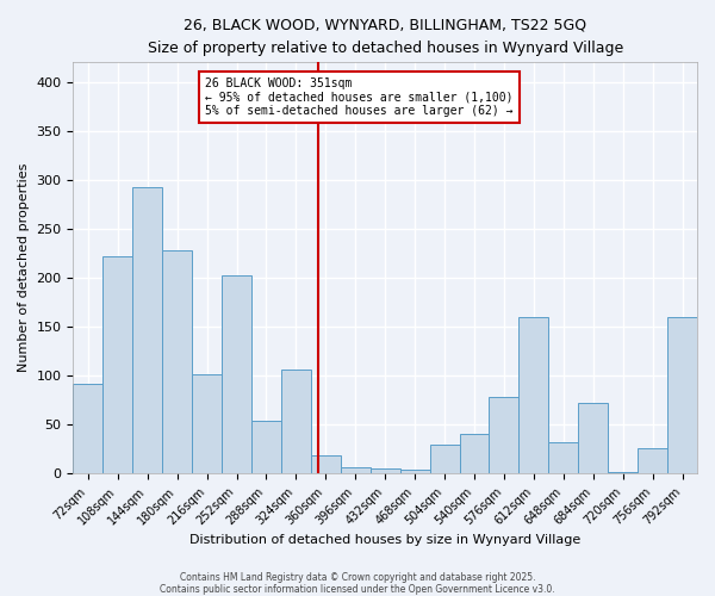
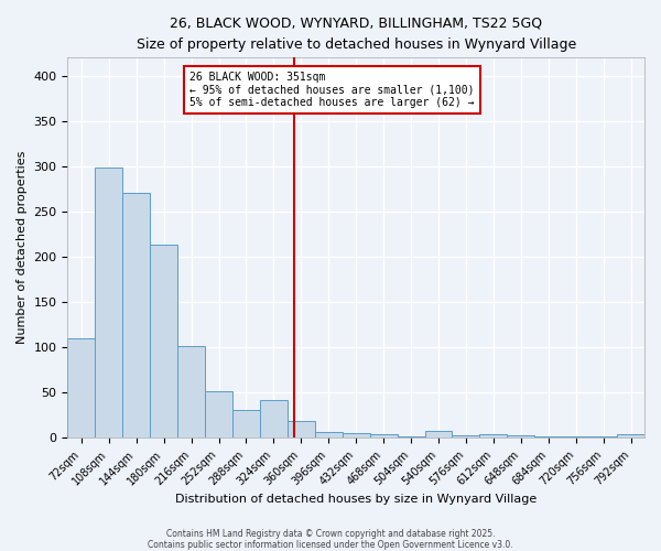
72sqm: 92 -> 110
108sqm: 222 -> 299
144sqm: 292 -> 271
180sqm: 228 -> 213
252sqm: 202 -> 51
288sqm: 54 -> 31
324sqm: 106 -> 42
504sqm: 30 -> 2
540sqm: 40 -> 7
576sqm: 78 -> 3
612sqm: 160 -> 4
648sqm: 32 -> 3
684sqm: 72 -> 2
756sqm: 26 -> 1
792sqm: 160 -> 4
